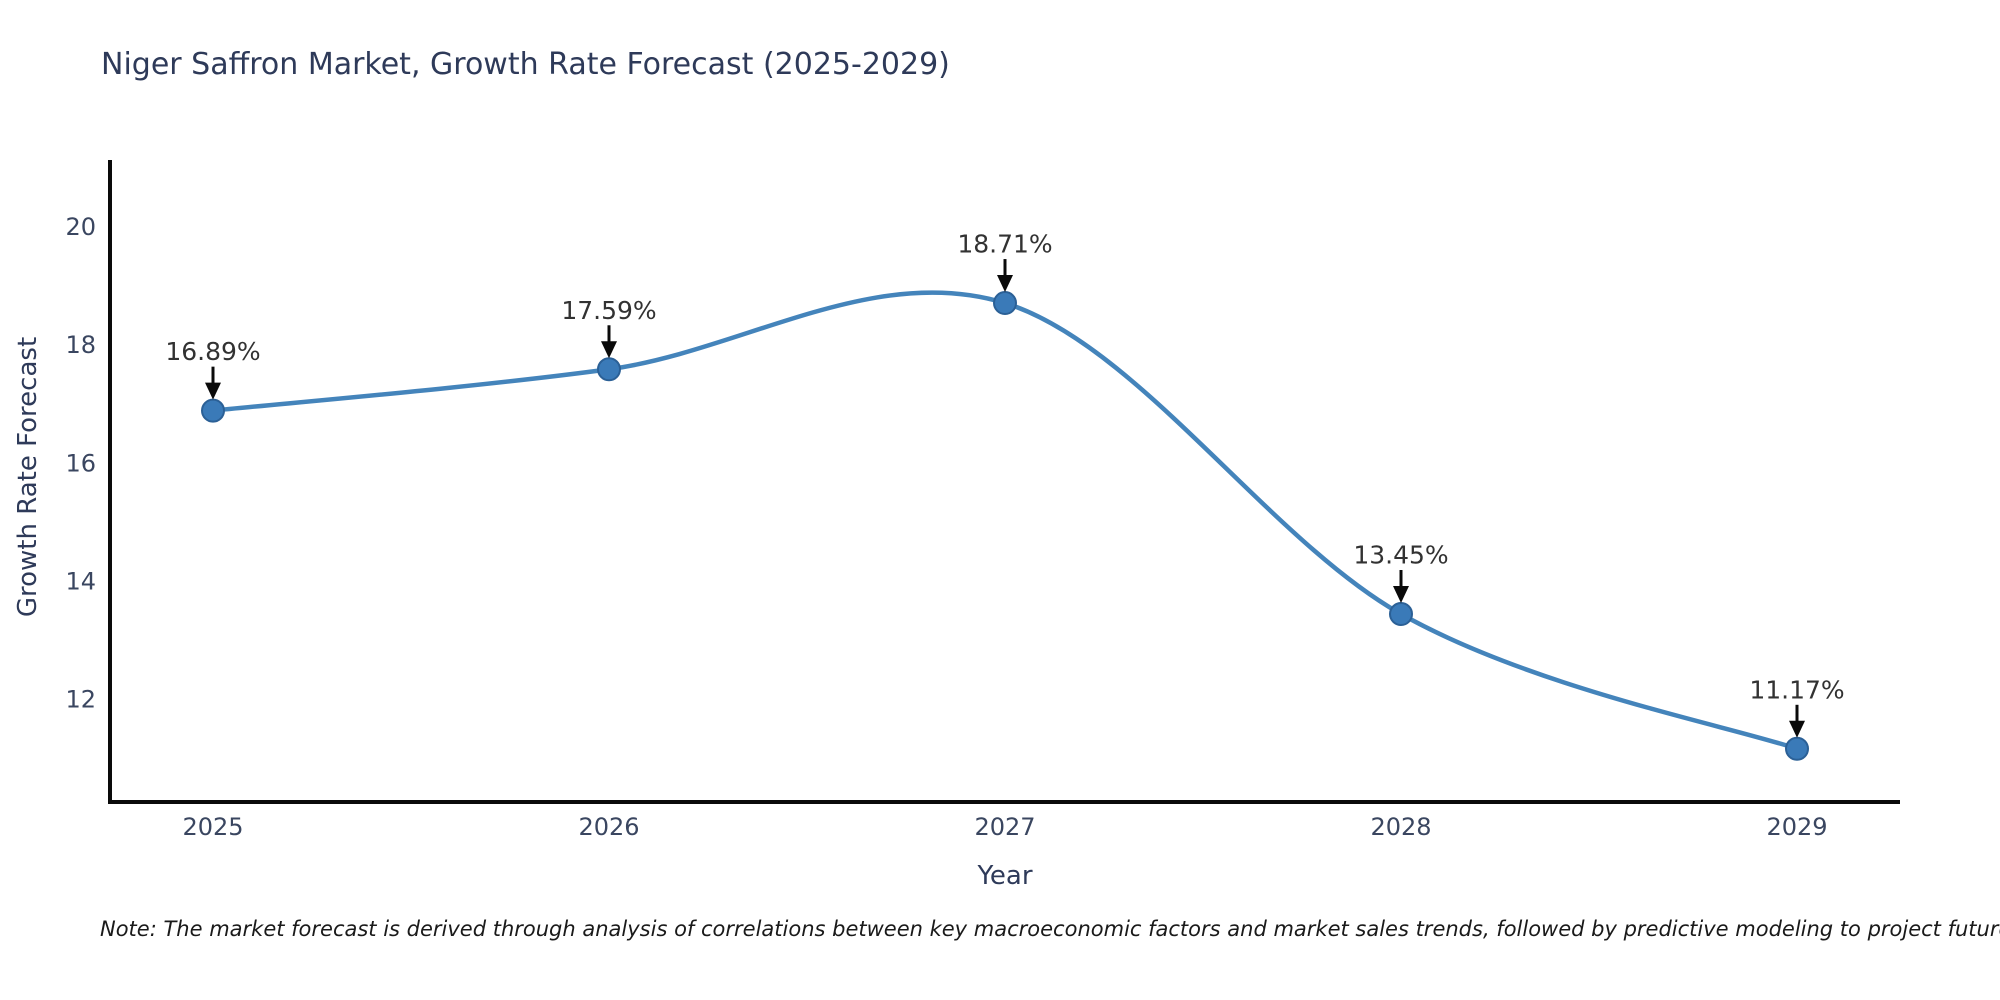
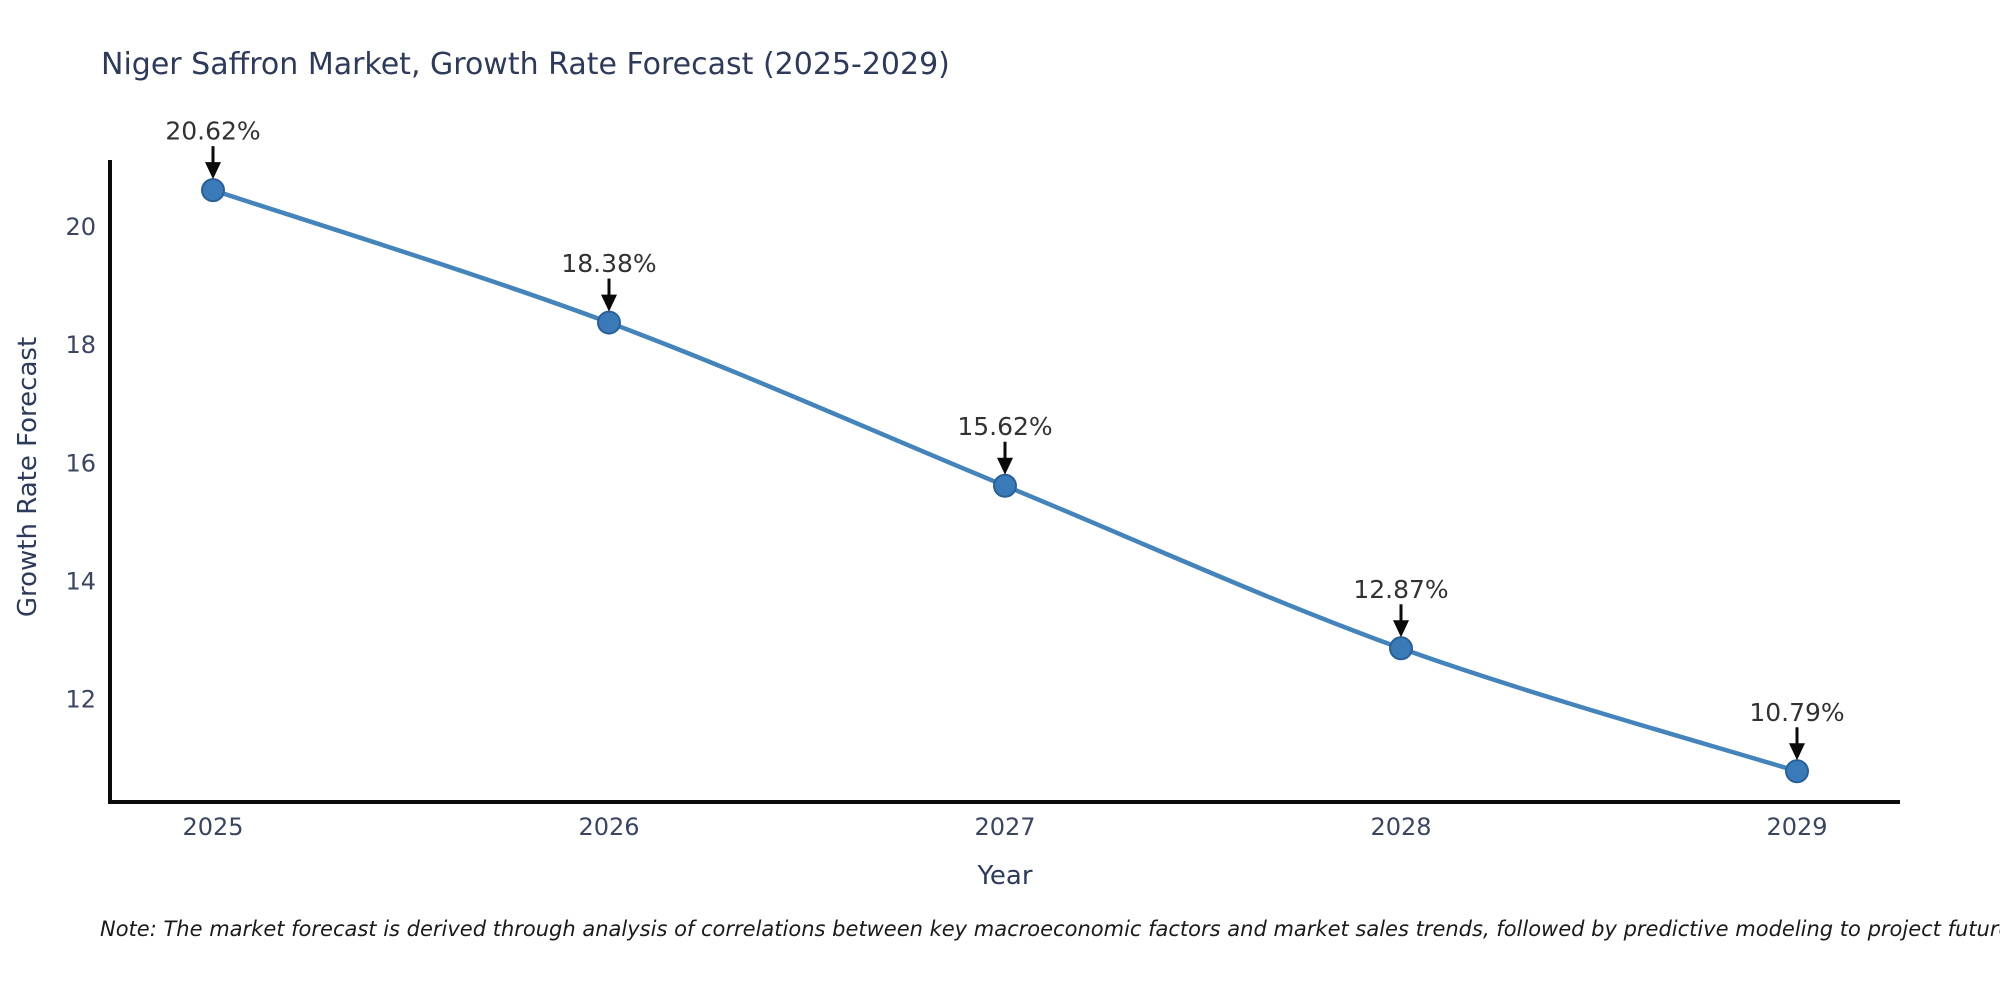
2025: 16.89% -> 20.62%
2026: 17.59% -> 18.38%
2027: 18.71% -> 15.62%
2028: 13.45% -> 12.87%
2029: 11.17% -> 10.79%
